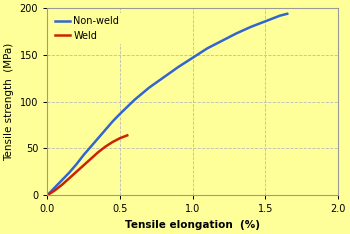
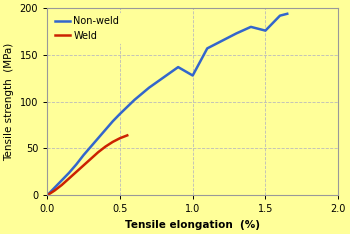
Non-weld/1.0: 147 -> 128
Non-weld/1.5: 186 -> 176
